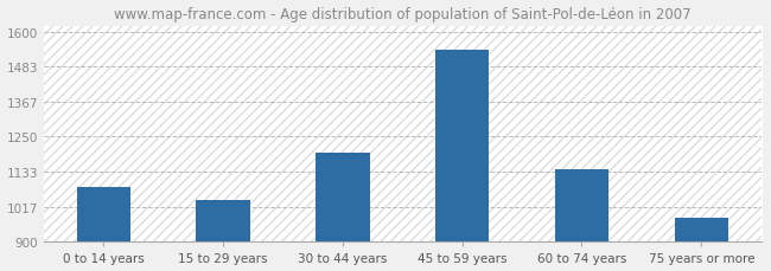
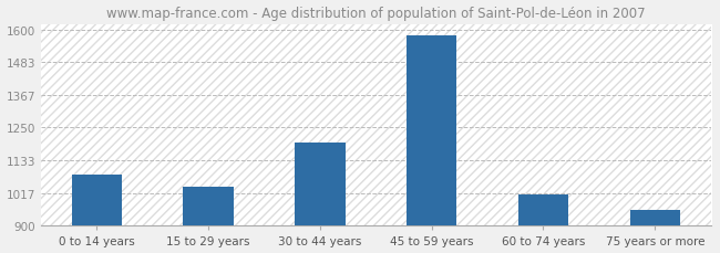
45 to 59 years: 1541 -> 1580
60 to 74 years: 1142 -> 1010
75 years or more: 980 -> 955
